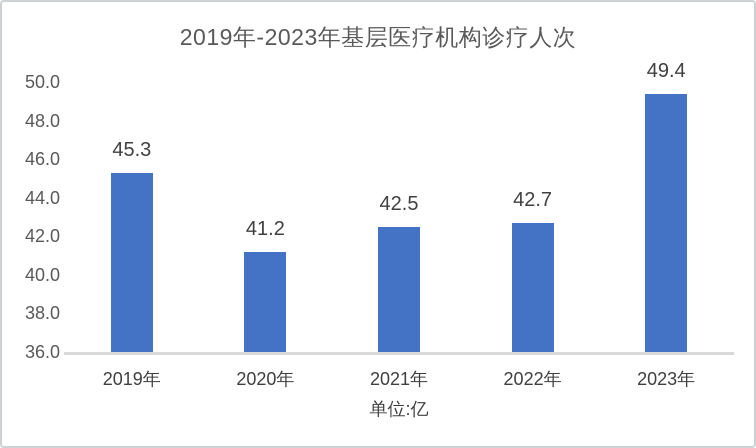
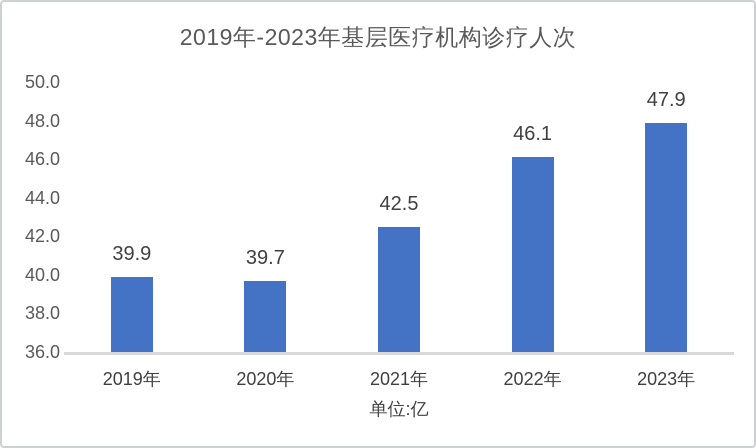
2019年: 45.3 -> 39.9
2020年: 41.2 -> 39.7
2022年: 42.7 -> 46.1
2023年: 49.4 -> 47.9
